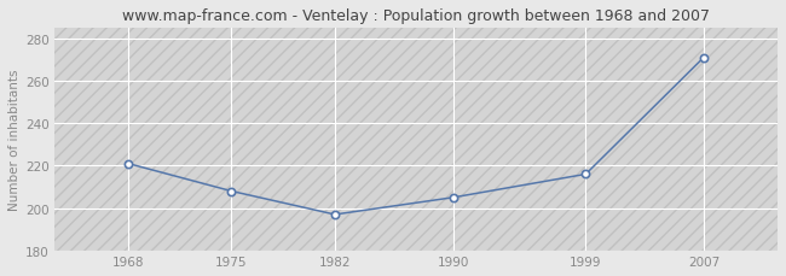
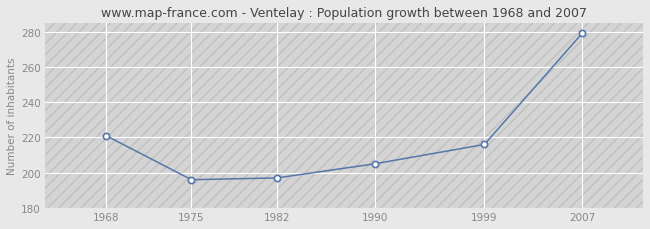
1975: 208 -> 196
2007: 271 -> 279
